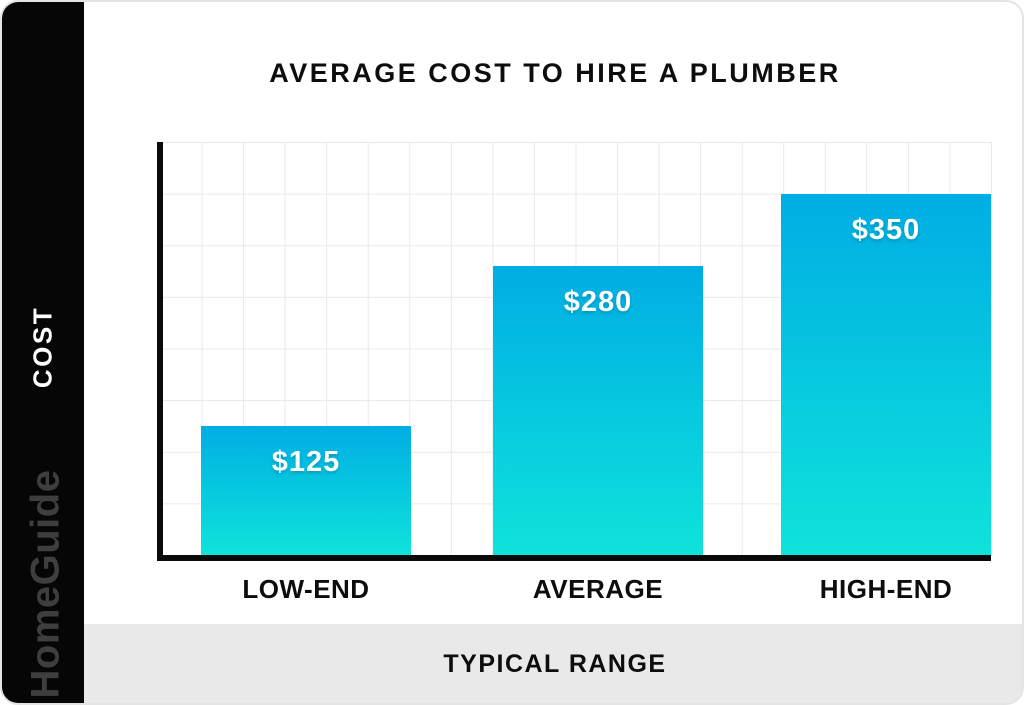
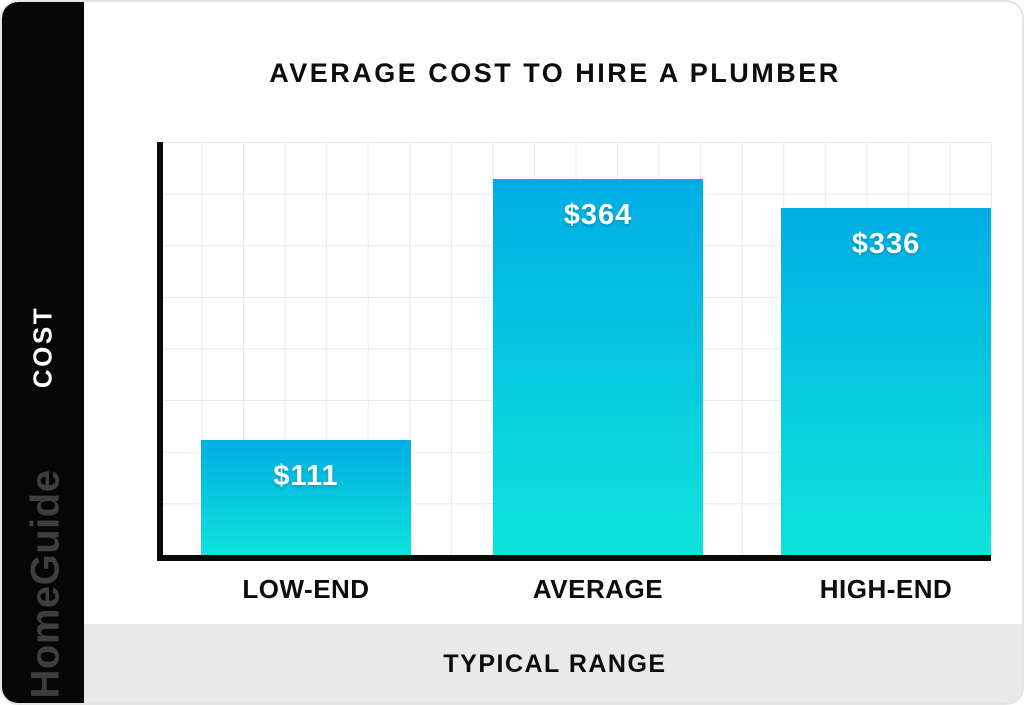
LOW-END: $125 -> $111
AVERAGE: $280 -> $364
HIGH-END: $350 -> $336
